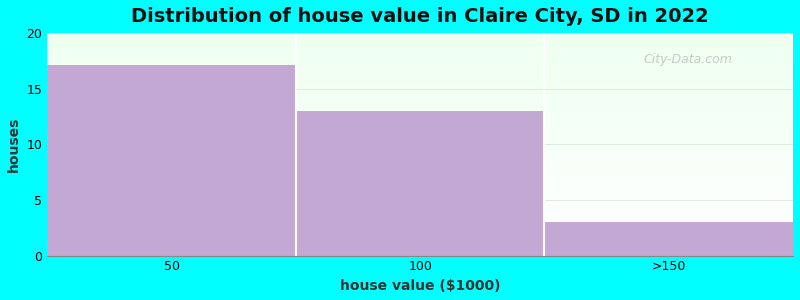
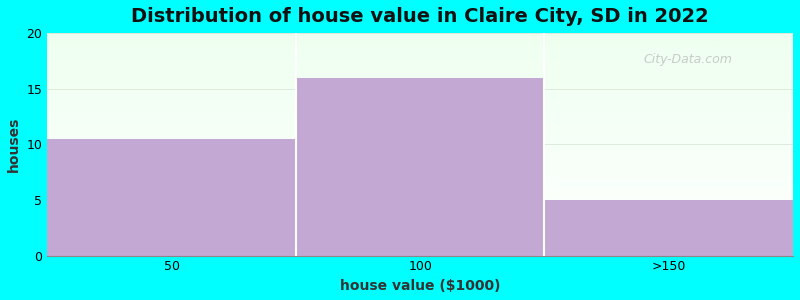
50: 17.1 -> 10.5
100: 13.0 -> 16.0
>150: 3.0 -> 5.0
